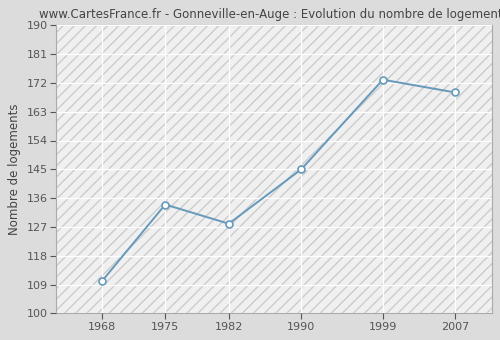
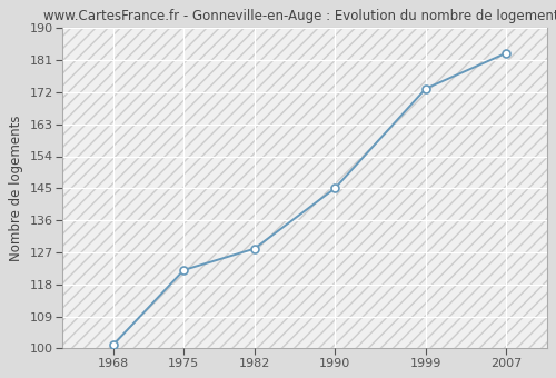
1968: 110 -> 101
1975: 134 -> 122
2007: 169 -> 183
